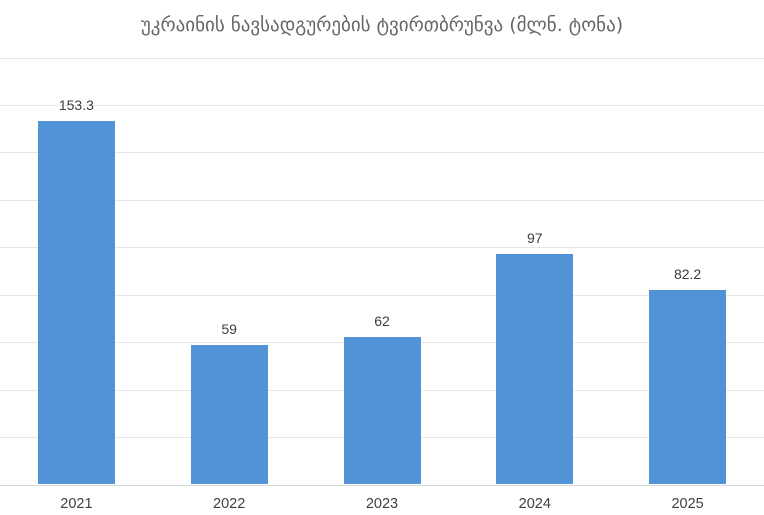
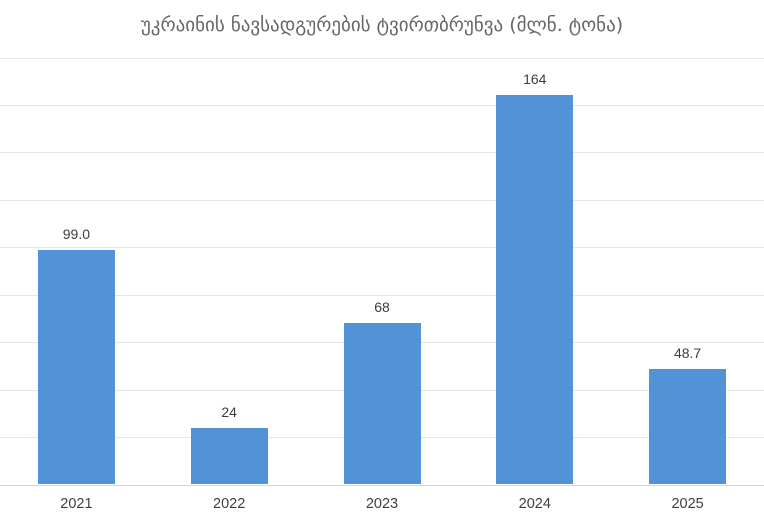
2021: 153.3 -> 99.0
2022: 59 -> 24
2023: 62 -> 68
2024: 97 -> 164
2025: 82.2 -> 48.7
